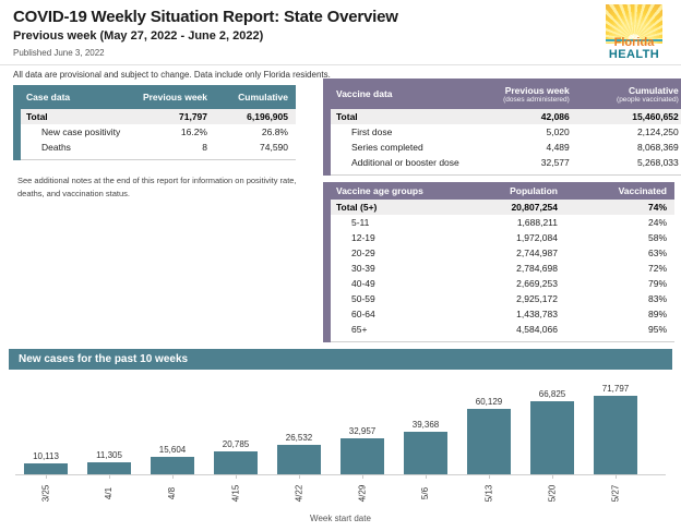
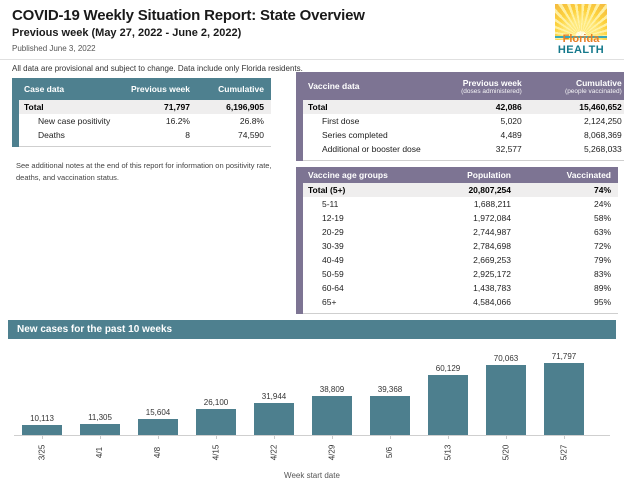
4/15: 20,785 -> 26,100
4/22: 26,532 -> 31,944
4/29: 32,957 -> 38,809
5/20: 66,825 -> 70,063
